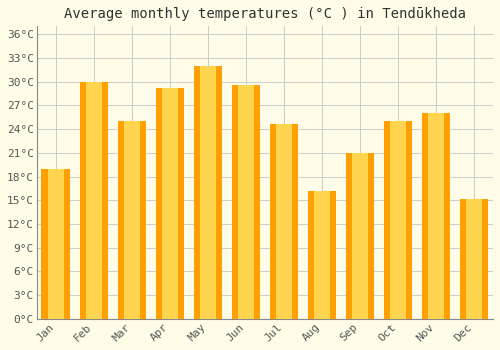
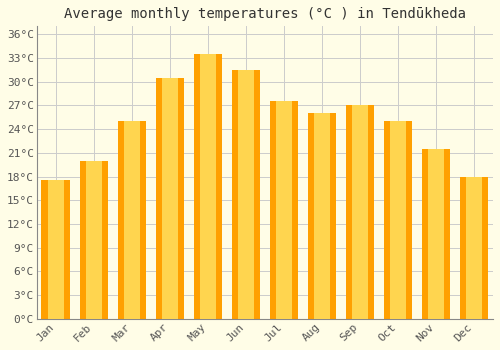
Jan: 19.0°C -> 17.5°C
Feb: 30.0°C -> 20.0°C
Apr: 29.2°C -> 30.5°C
May: 32.0°C -> 33.5°C
Jun: 29.6°C -> 31.5°C
Jul: 24.6°C -> 27.5°C
Aug: 16.2°C -> 26.0°C
Sep: 21.0°C -> 27.0°C
Nov: 26.0°C -> 21.5°C
Dec: 15.2°C -> 18.0°C
